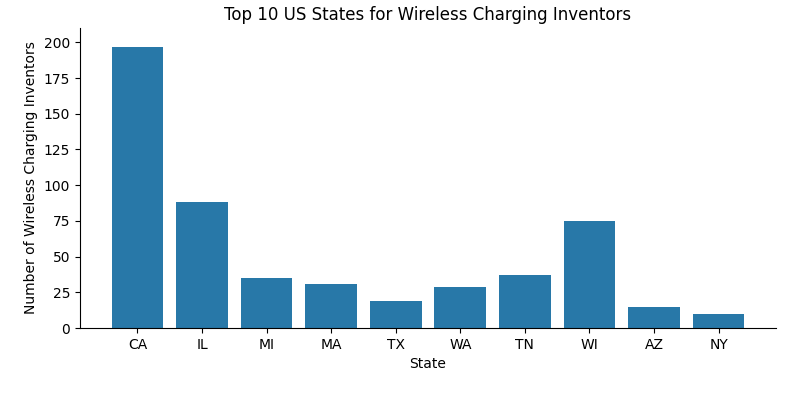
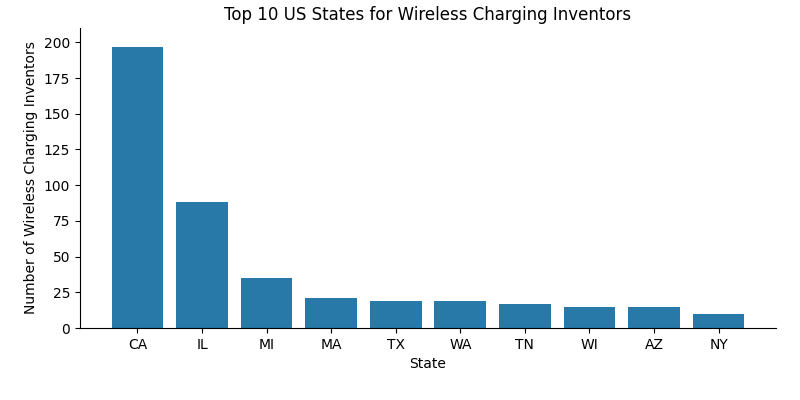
MA: 31 -> 21
WA: 29 -> 19
TN: 37 -> 17
WI: 75 -> 15
